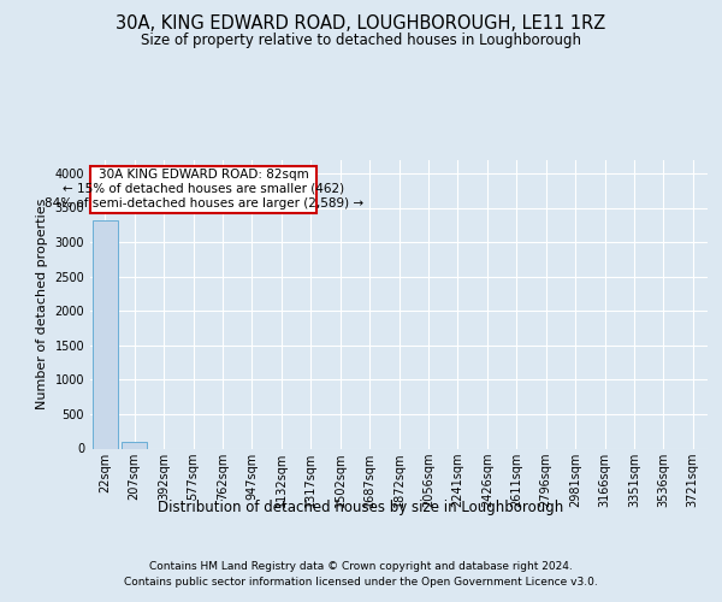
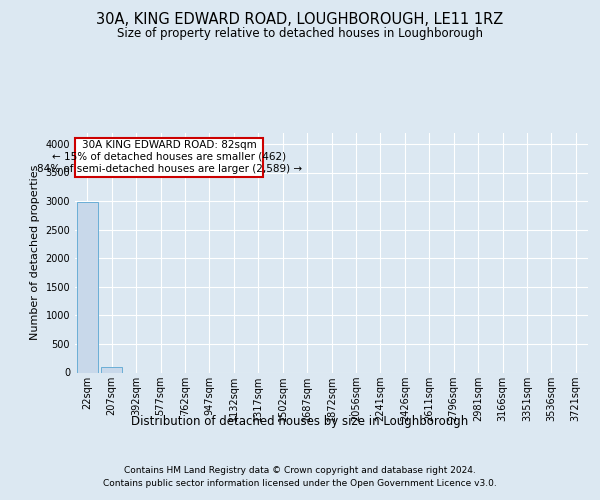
22sqm: 3320 -> 2980
